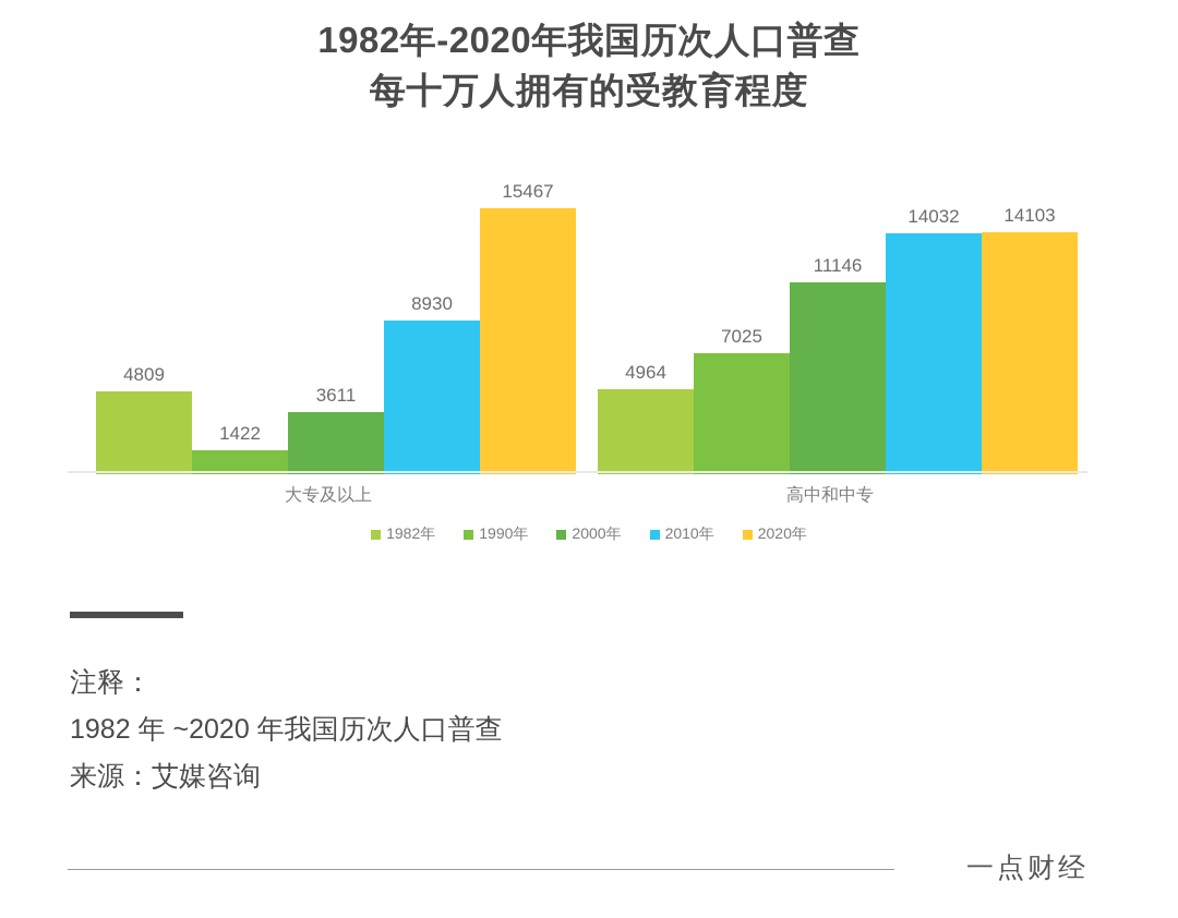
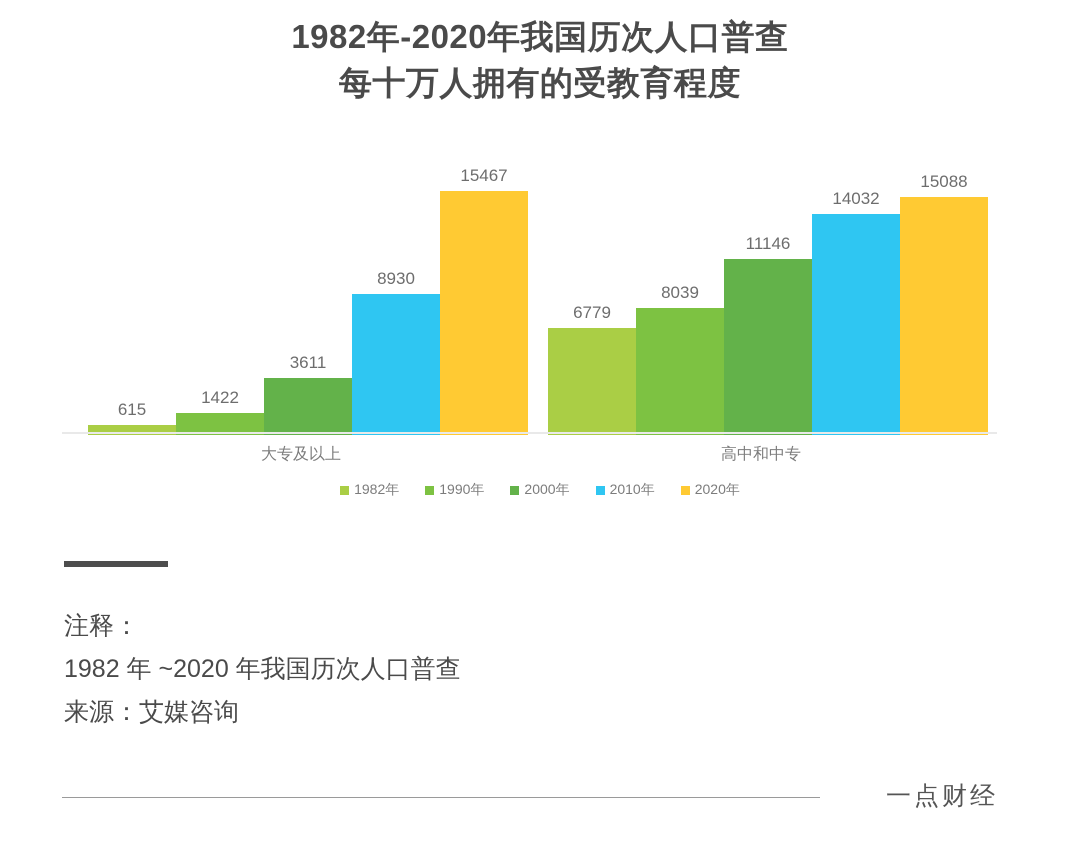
1982年/大专及以上: 4809 -> 615
1982年/高中和中专: 4964 -> 6779
1990年/高中和中专: 7025 -> 8039
2020年/高中和中专: 14103 -> 15088
